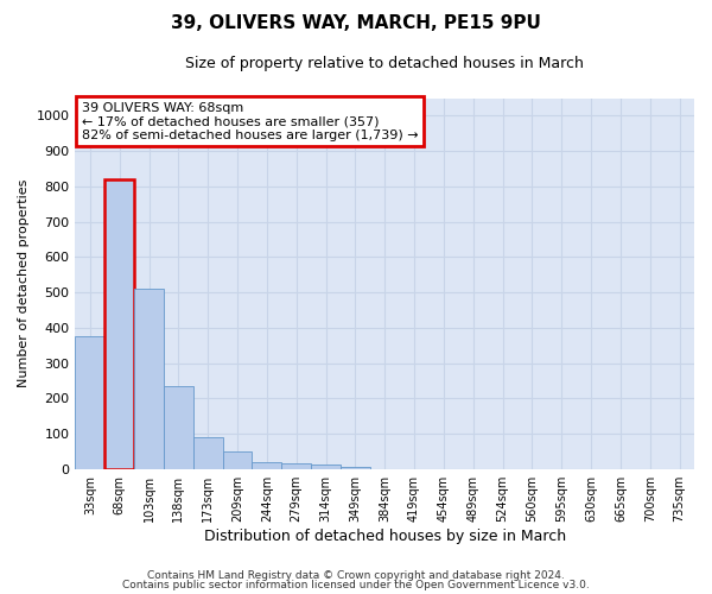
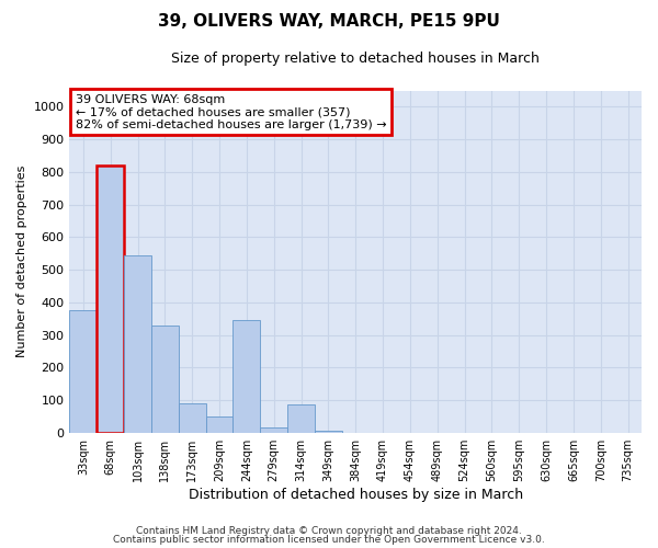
103sqm: 510 -> 545
138sqm: 235 -> 330
244sqm: 18 -> 345
314sqm: 11 -> 85
